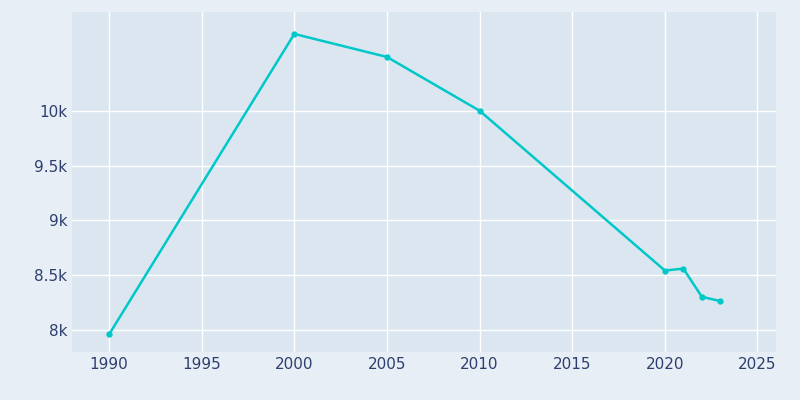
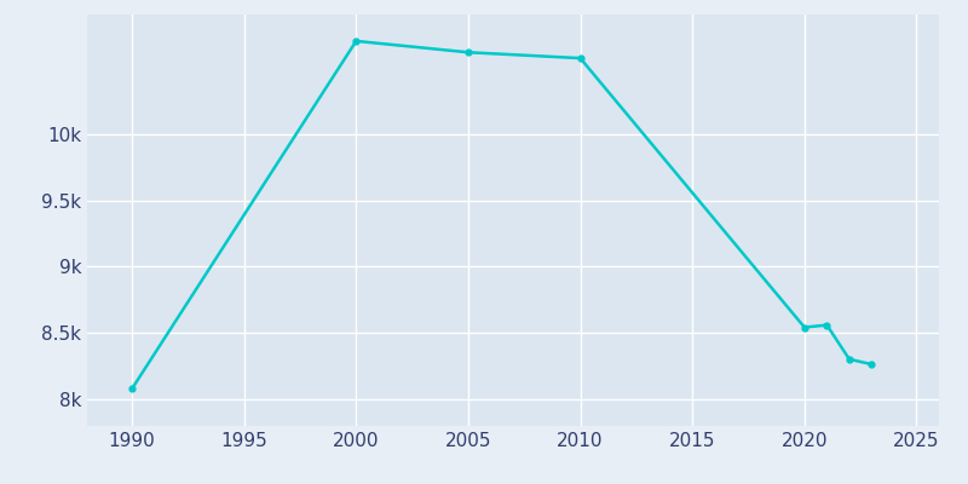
1990: 7.96k -> 8.08k
2005: 10.49k -> 10.62k
2010: 10.00k -> 10.57k
